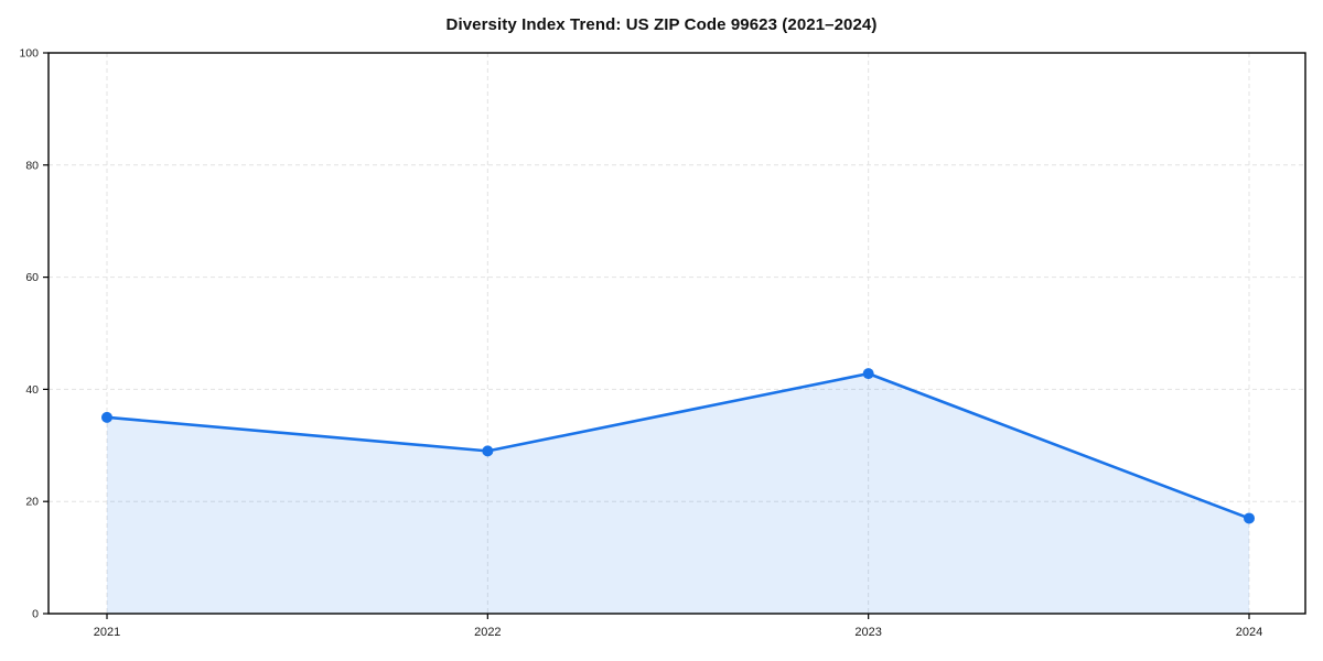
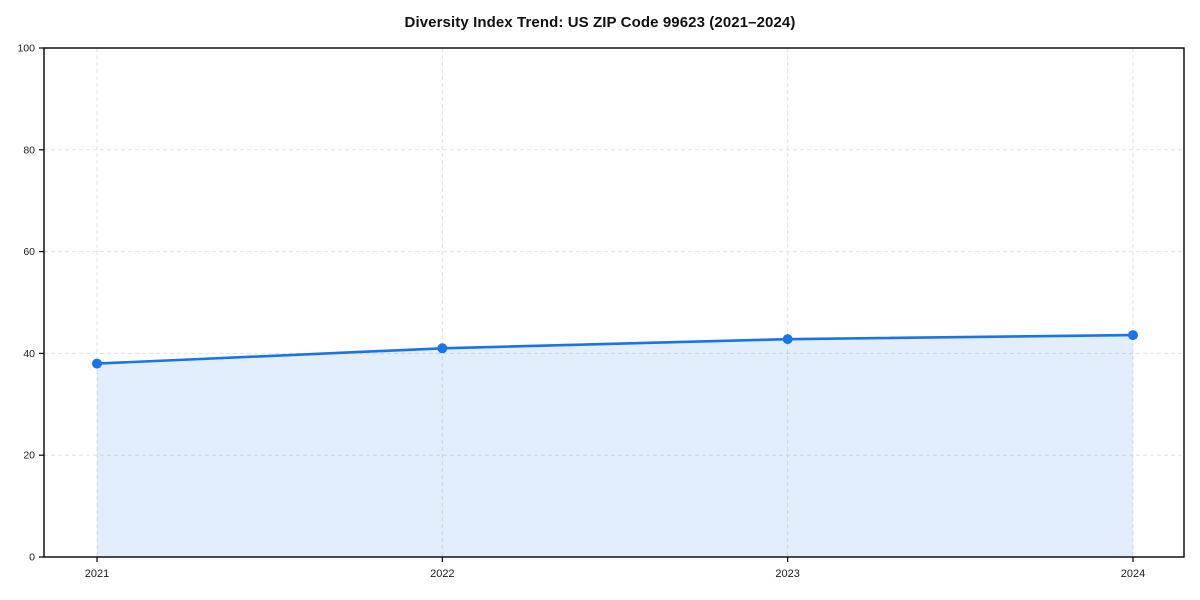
2021: 35 -> 38
2022: 29 -> 41
2024: 17 -> 44
